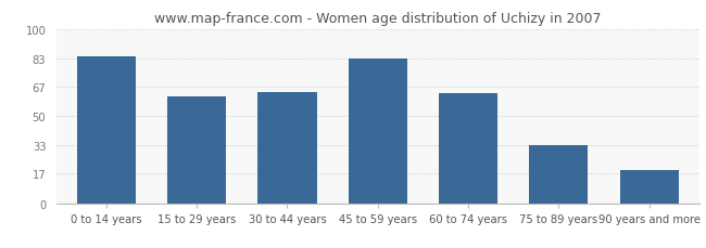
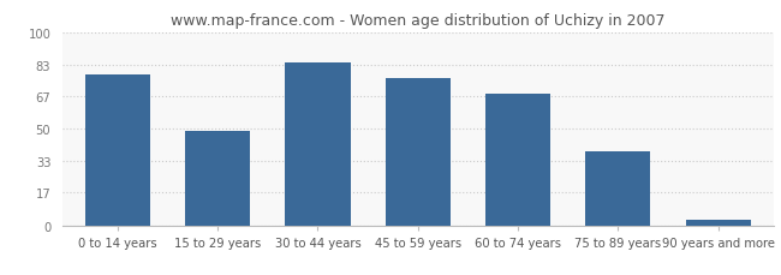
0 to 14 years: 84 -> 78
15 to 29 years: 61 -> 49
30 to 44 years: 64 -> 84
45 to 59 years: 83 -> 76
60 to 74 years: 63 -> 68
75 to 89 years: 33 -> 38
90 years and more: 19 -> 3
